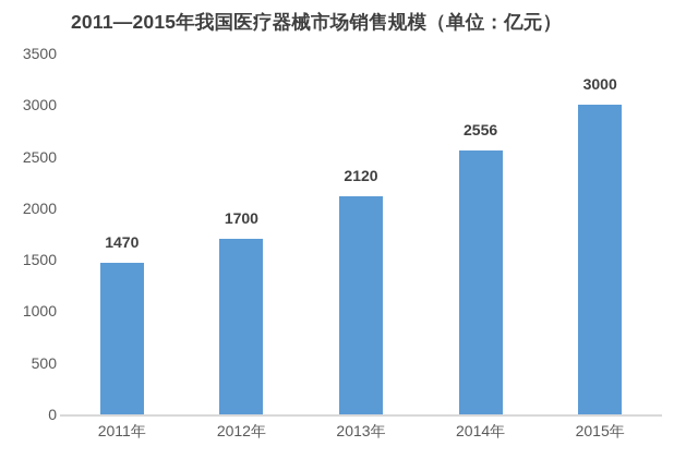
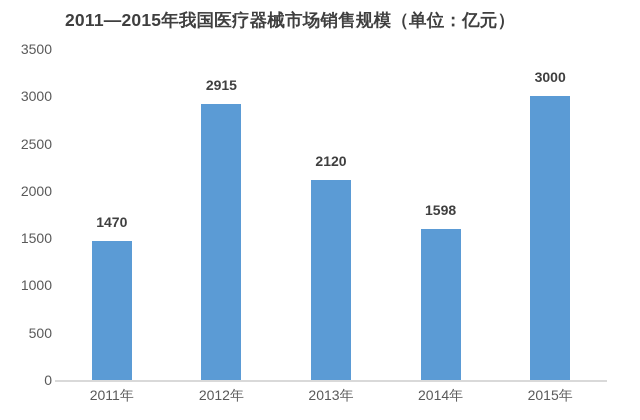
2012年: 1700 -> 2915
2014年: 2556 -> 1598
